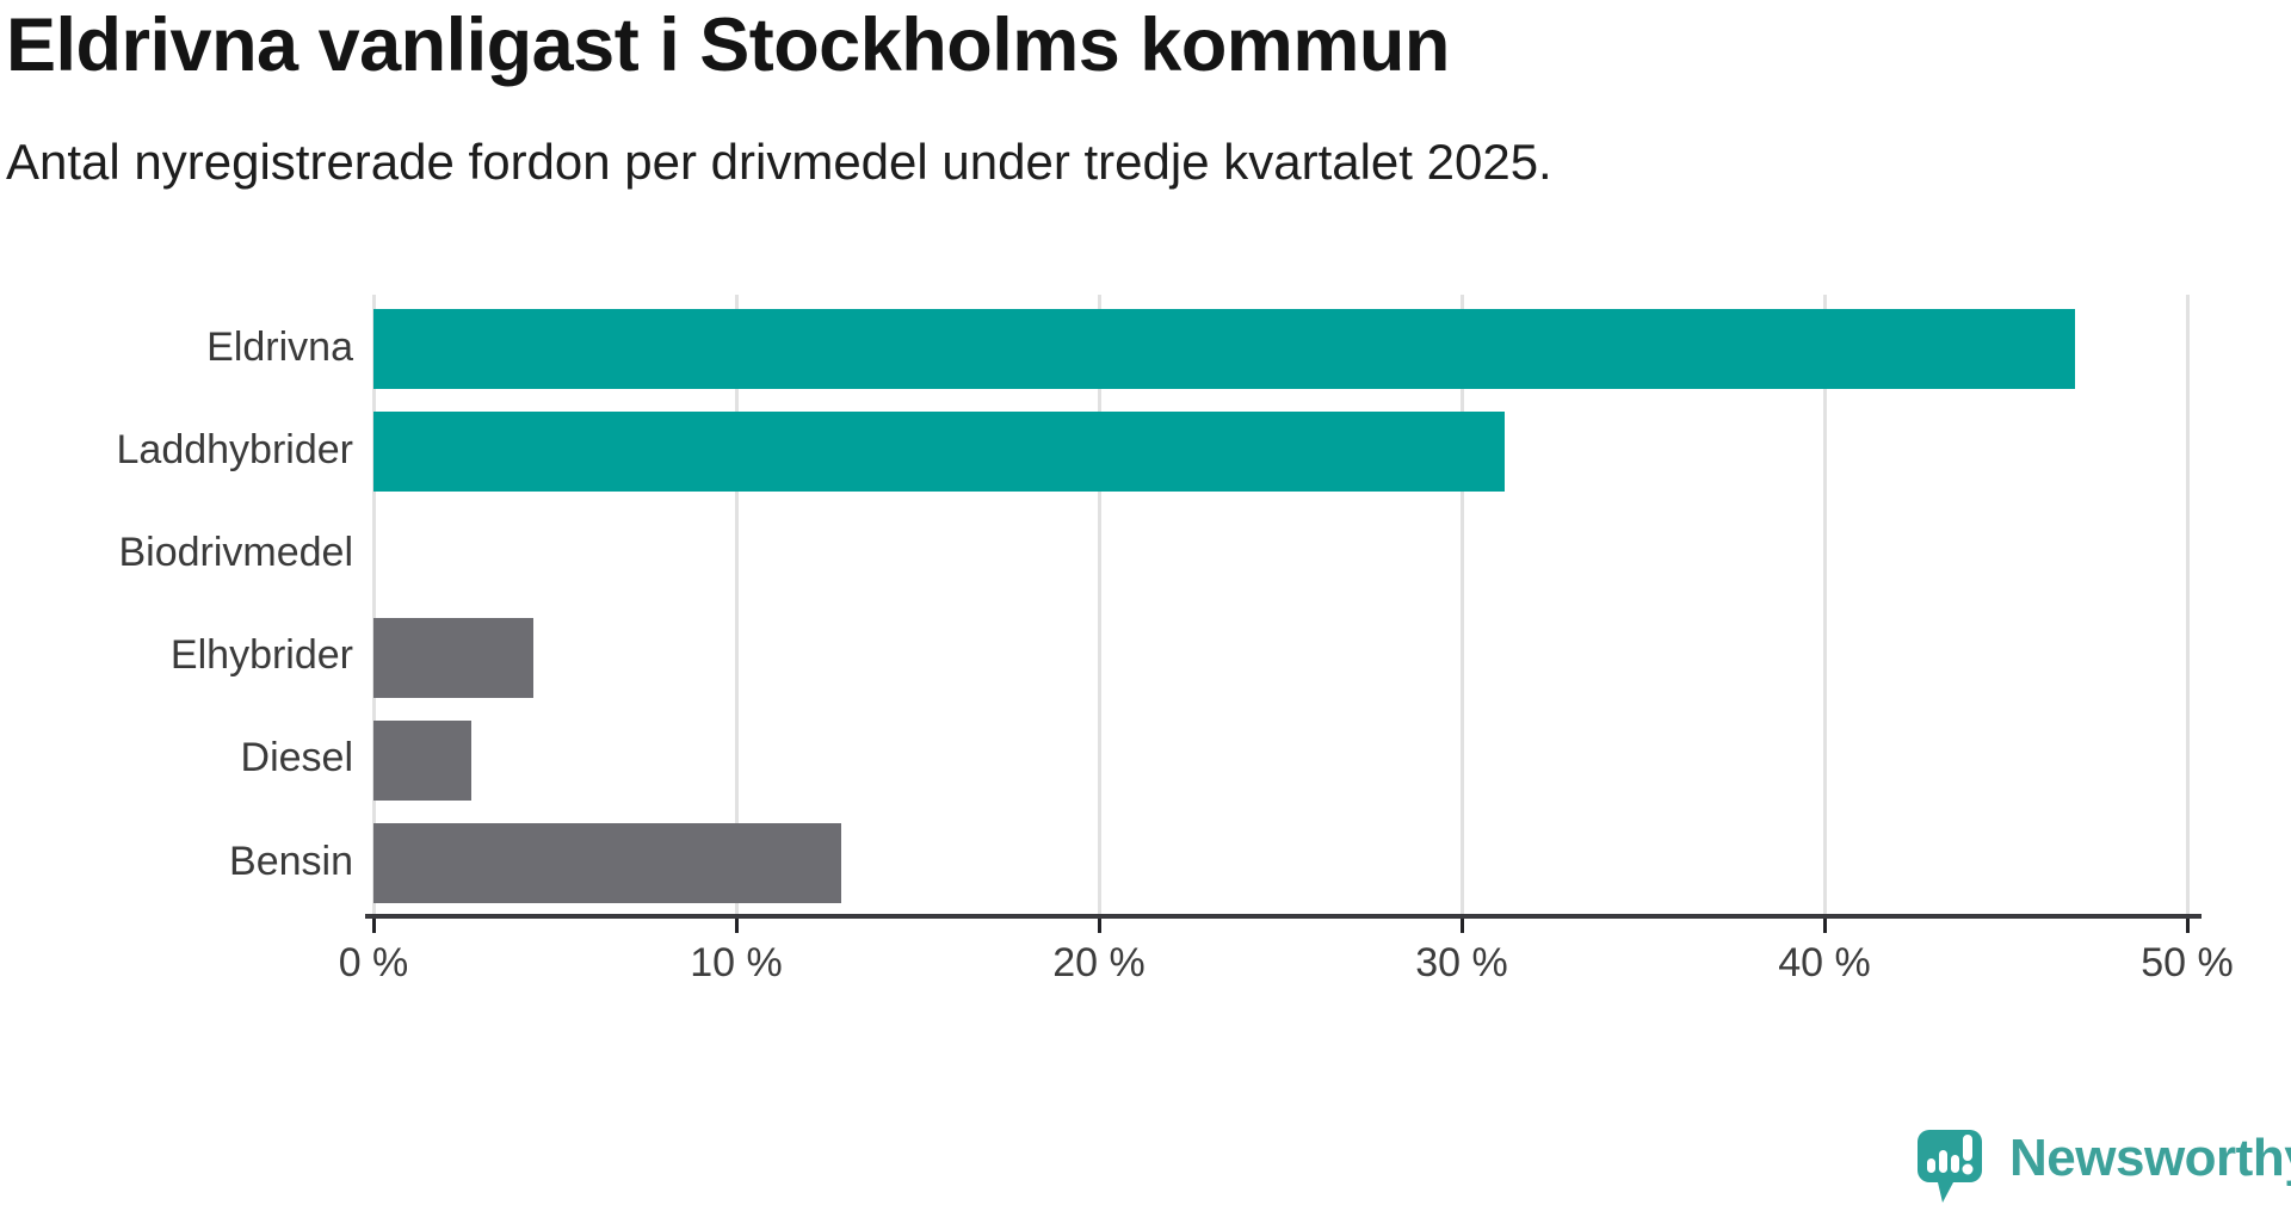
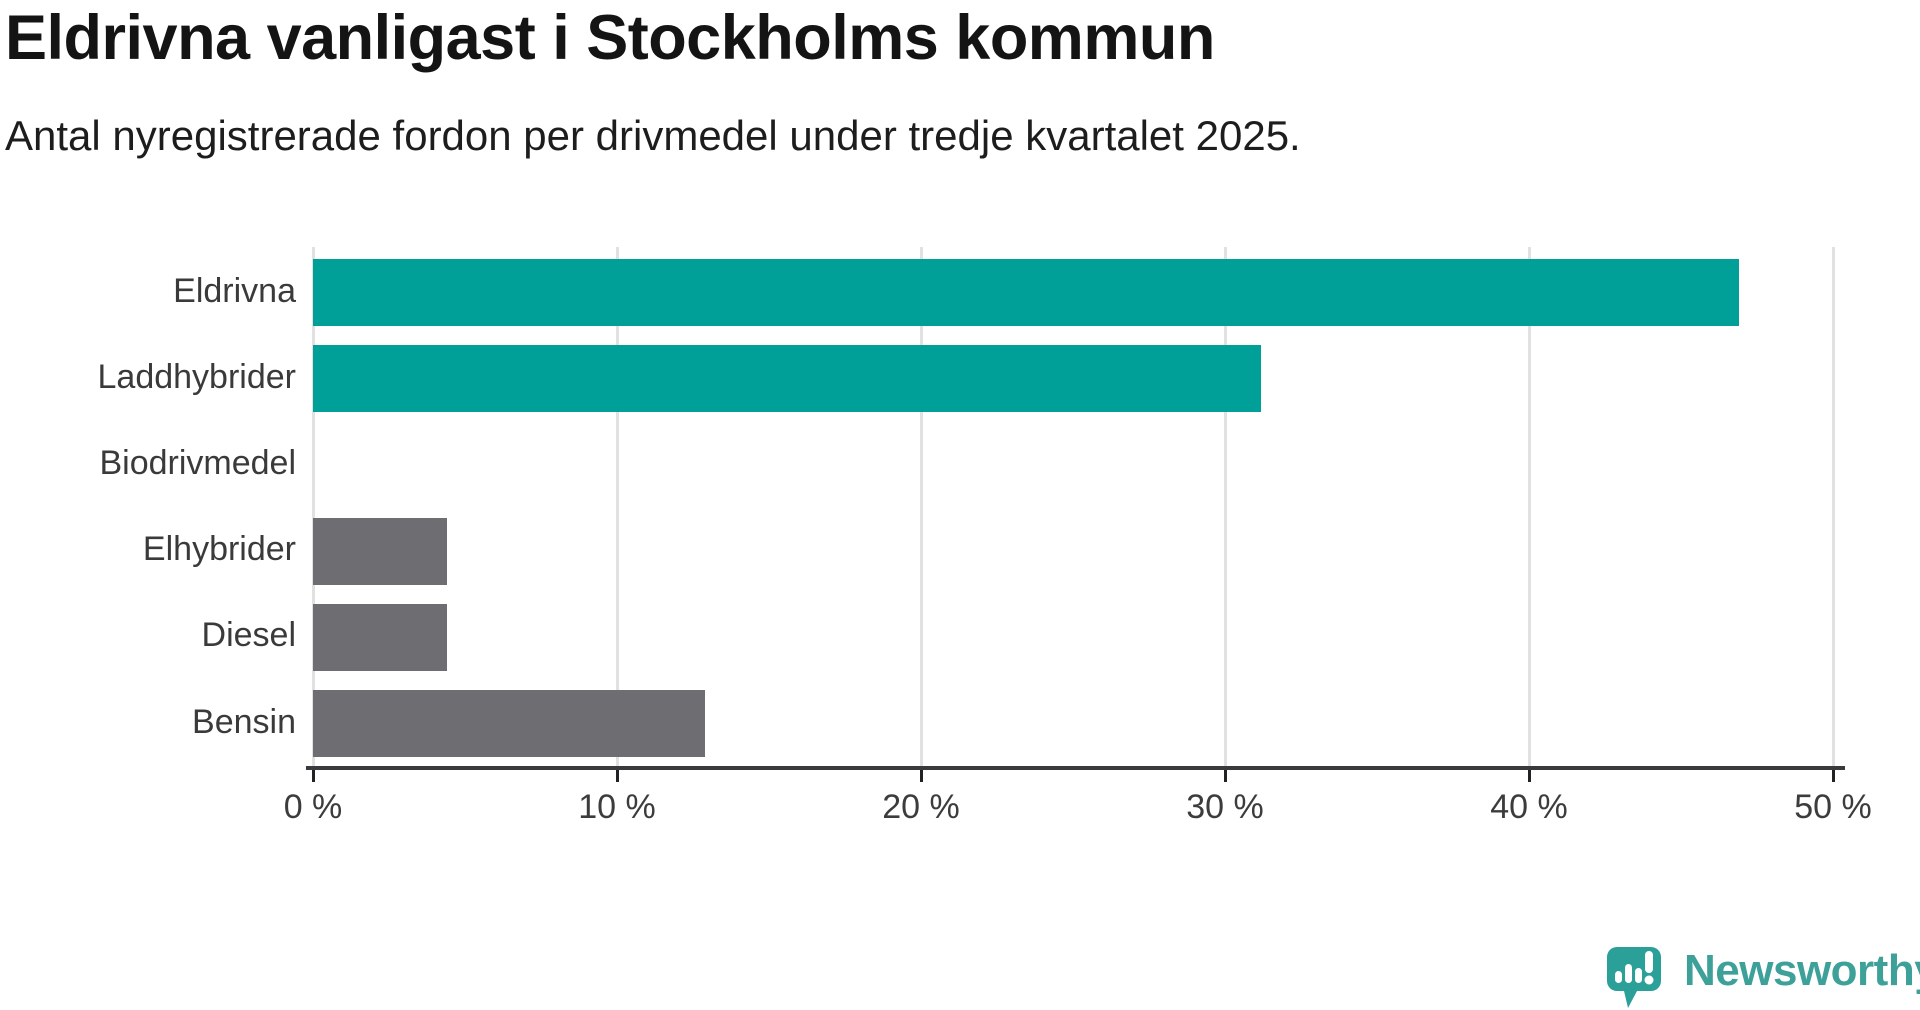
Diesel: 2.7% -> 4.4%
